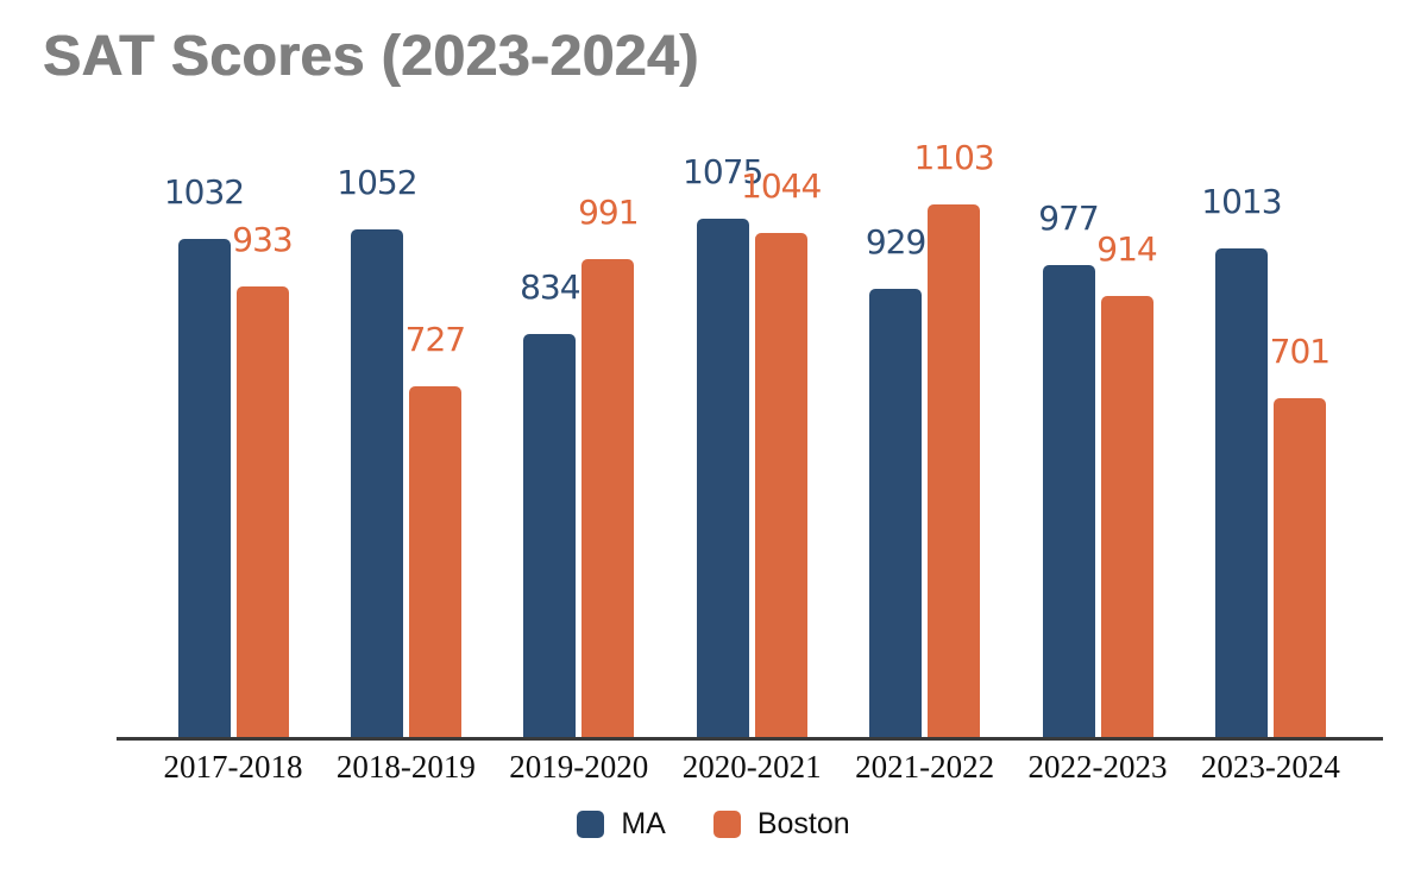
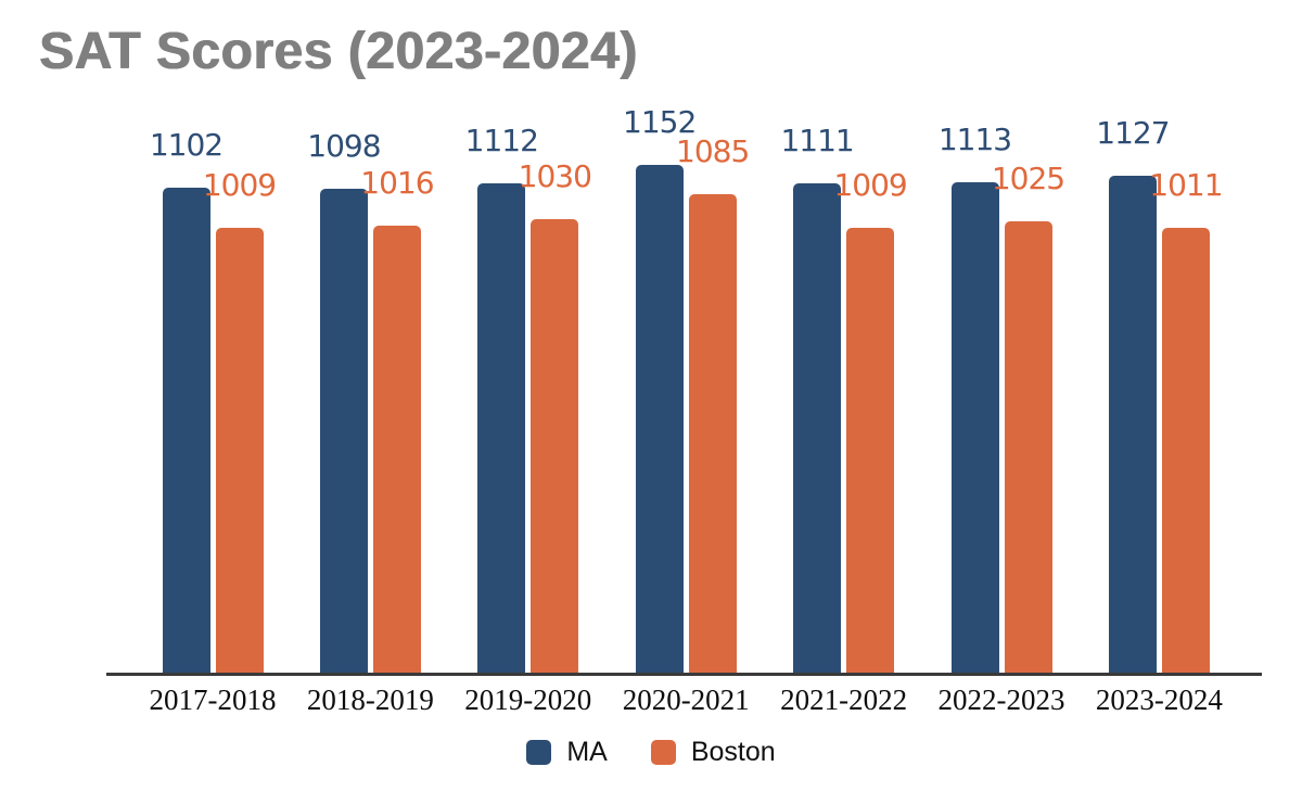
MA/2017-2018: 1032 -> 1102
Boston/2017-2018: 933 -> 1009
MA/2018-2019: 1052 -> 1098
Boston/2018-2019: 727 -> 1016
MA/2019-2020: 834 -> 1112
Boston/2019-2020: 991 -> 1030
MA/2020-2021: 1075 -> 1152
Boston/2020-2021: 1044 -> 1085
MA/2021-2022: 929 -> 1111
Boston/2021-2022: 1103 -> 1009
MA/2022-2023: 977 -> 1113
Boston/2022-2023: 914 -> 1025
MA/2023-2024: 1013 -> 1127
Boston/2023-2024: 701 -> 1011
